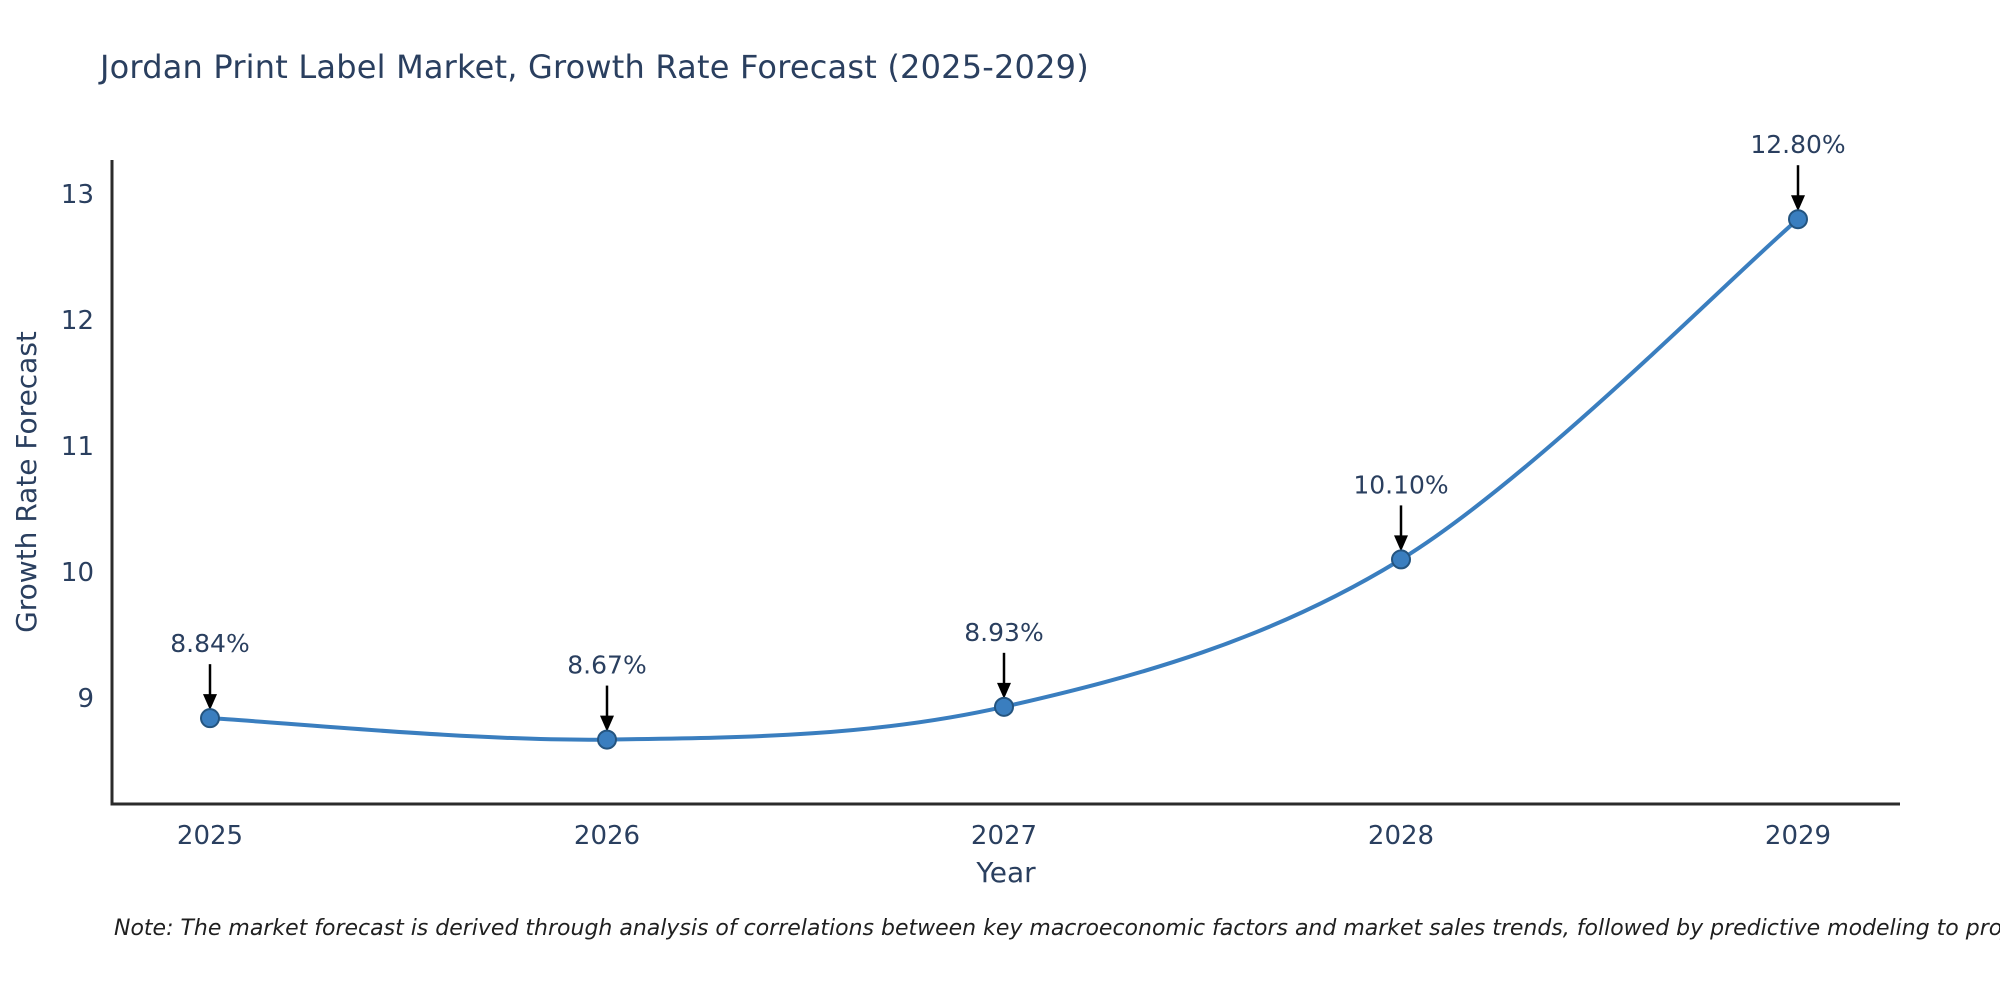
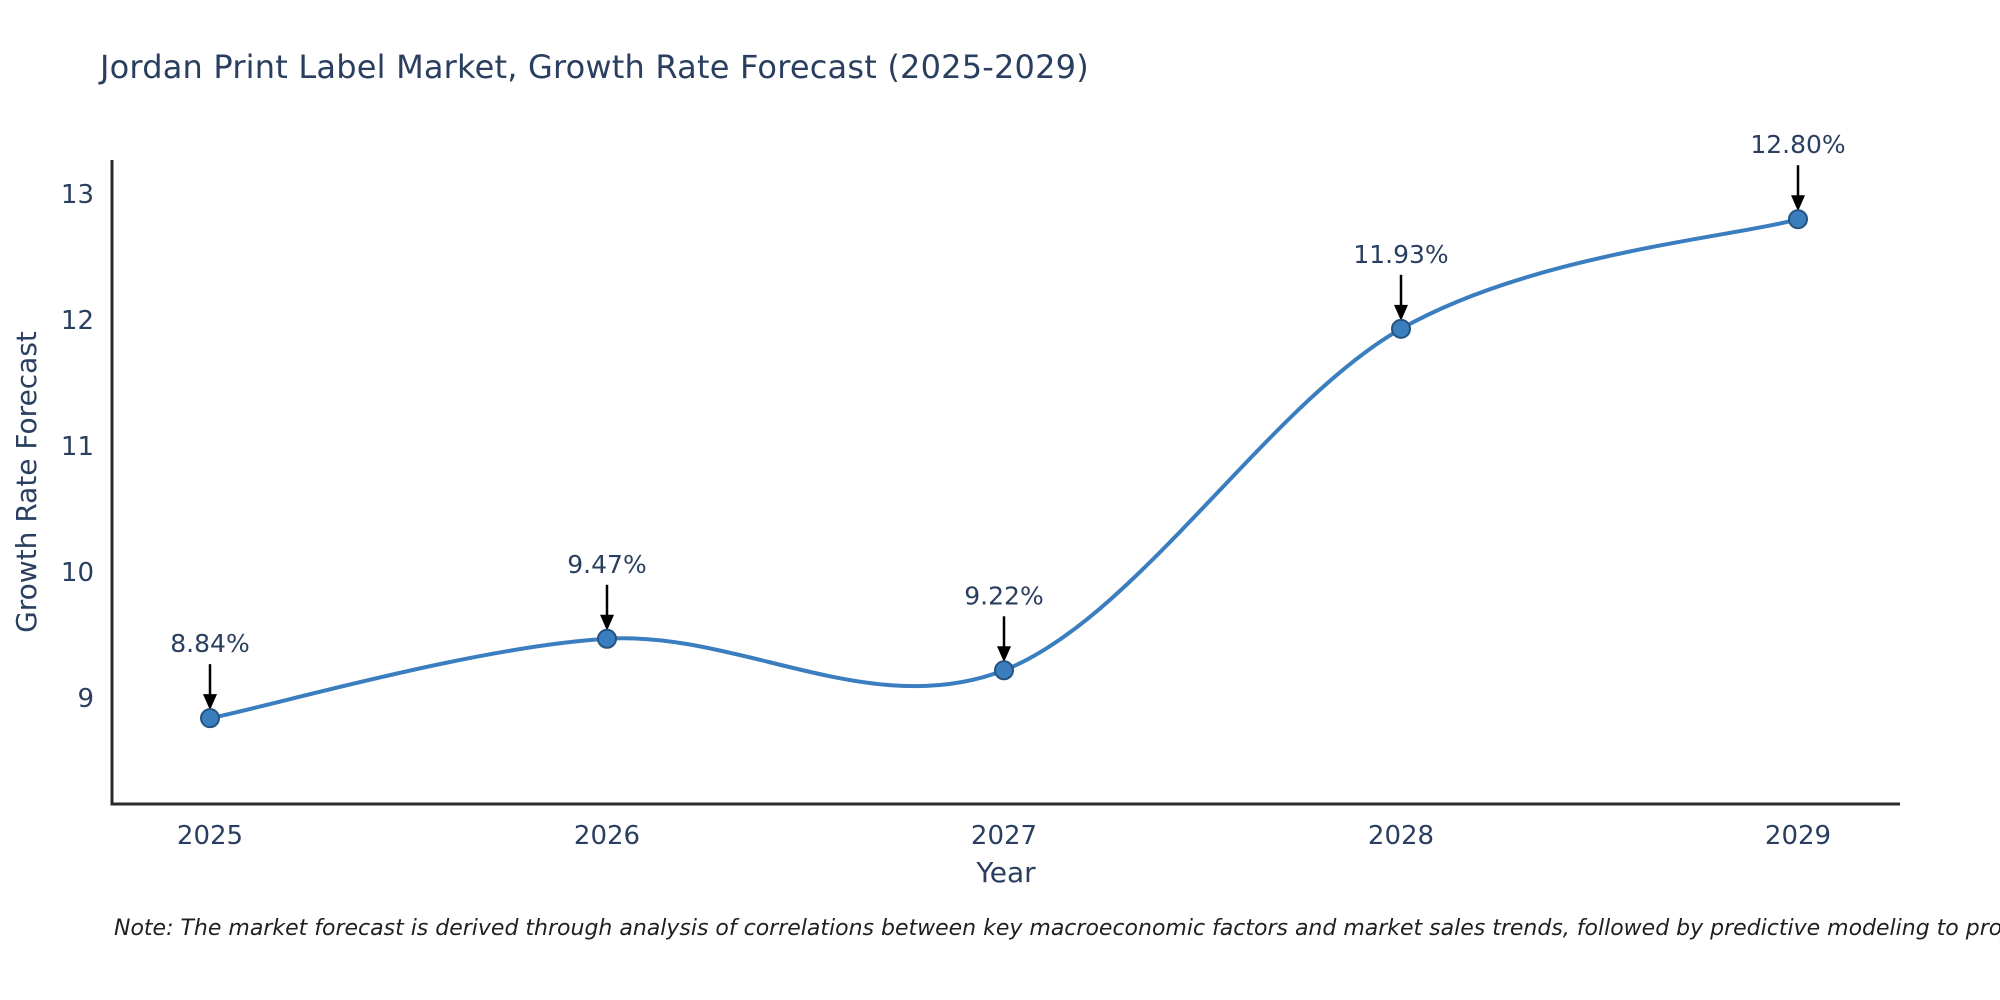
2026: 8.67% -> 9.47%
2027: 8.93% -> 9.22%
2028: 10.10% -> 11.93%
